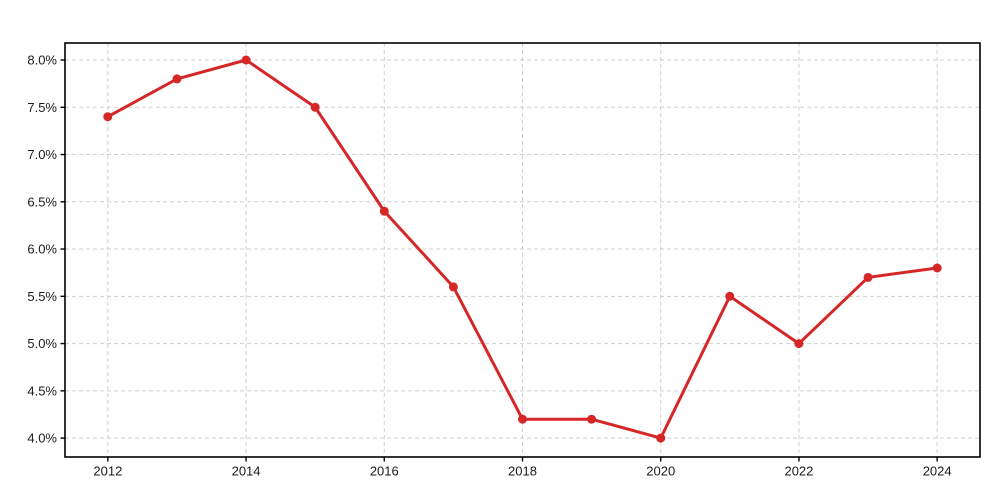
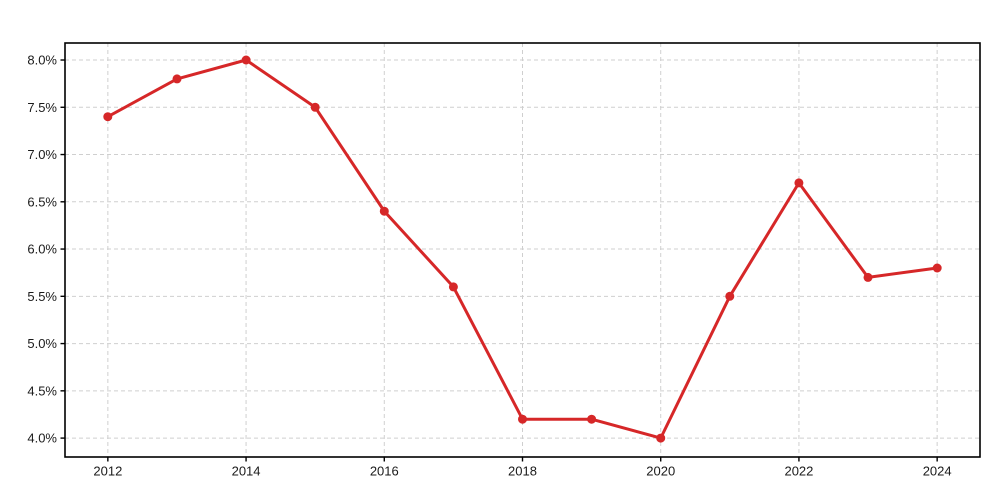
2022: 5.0% -> 6.7%
